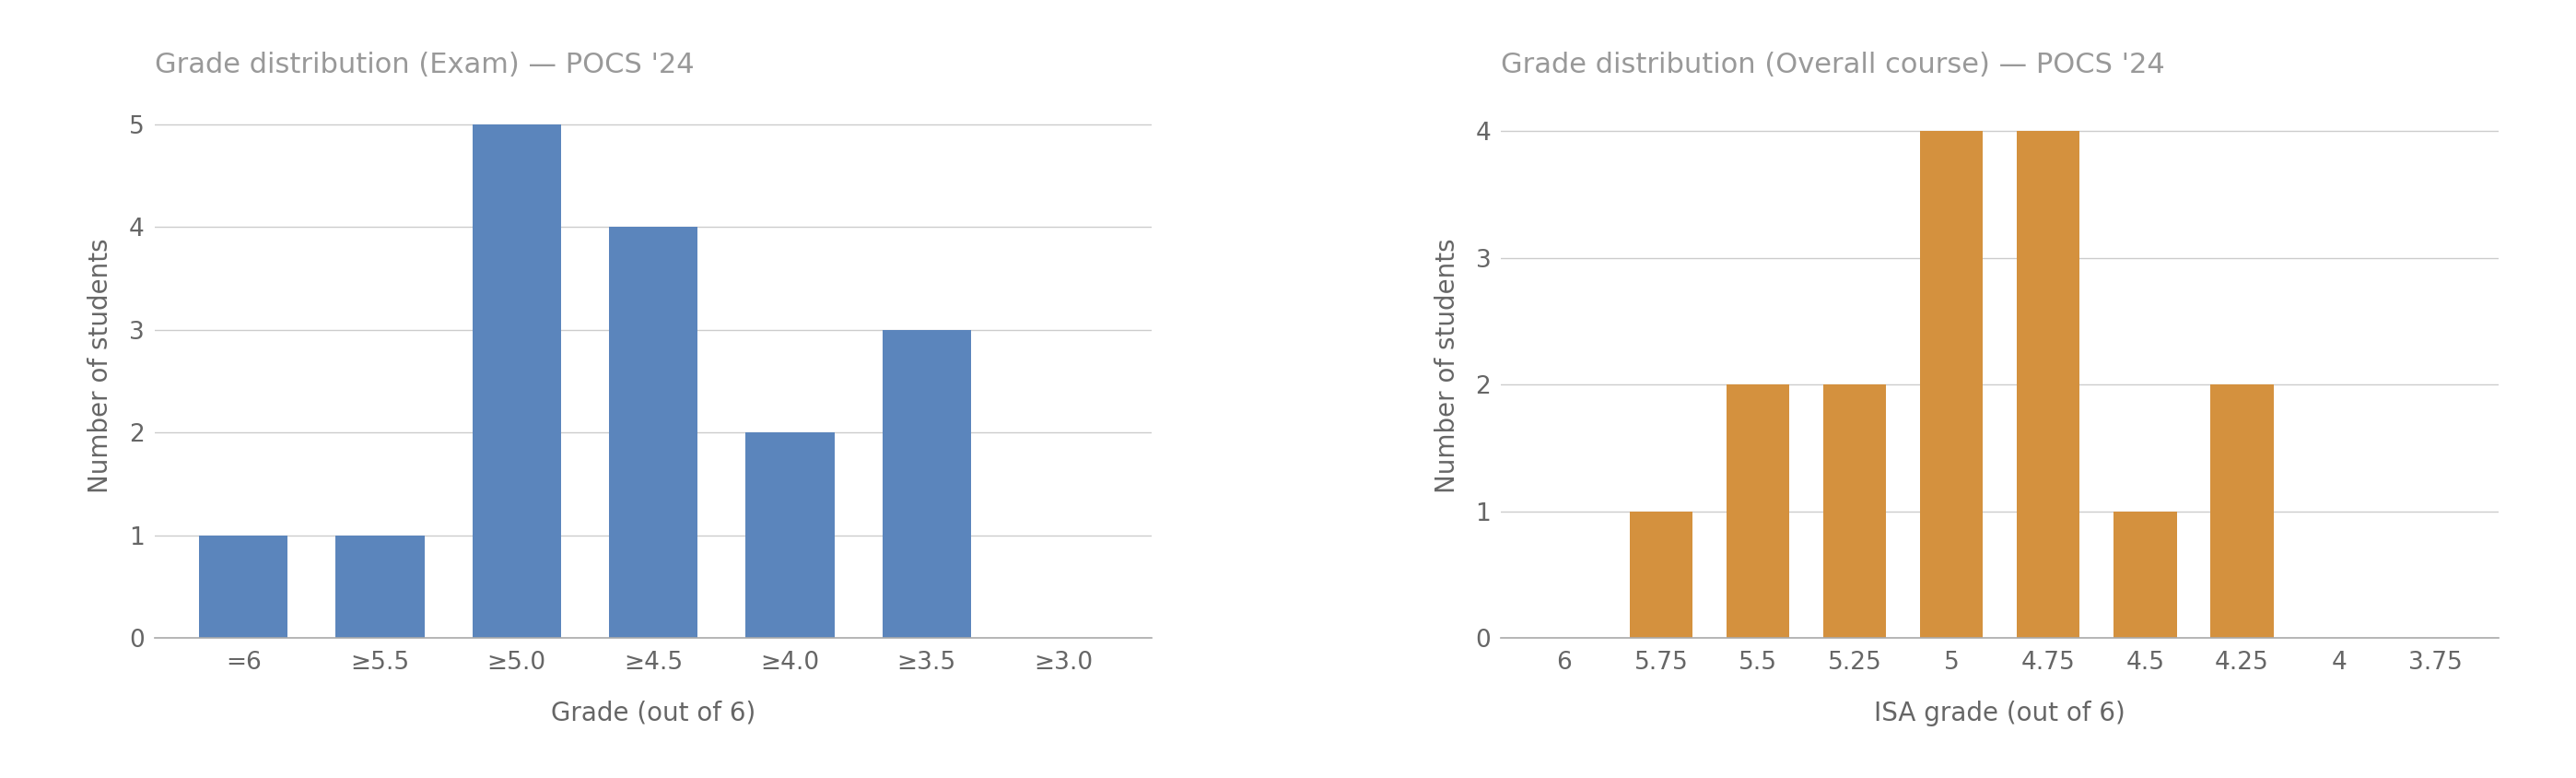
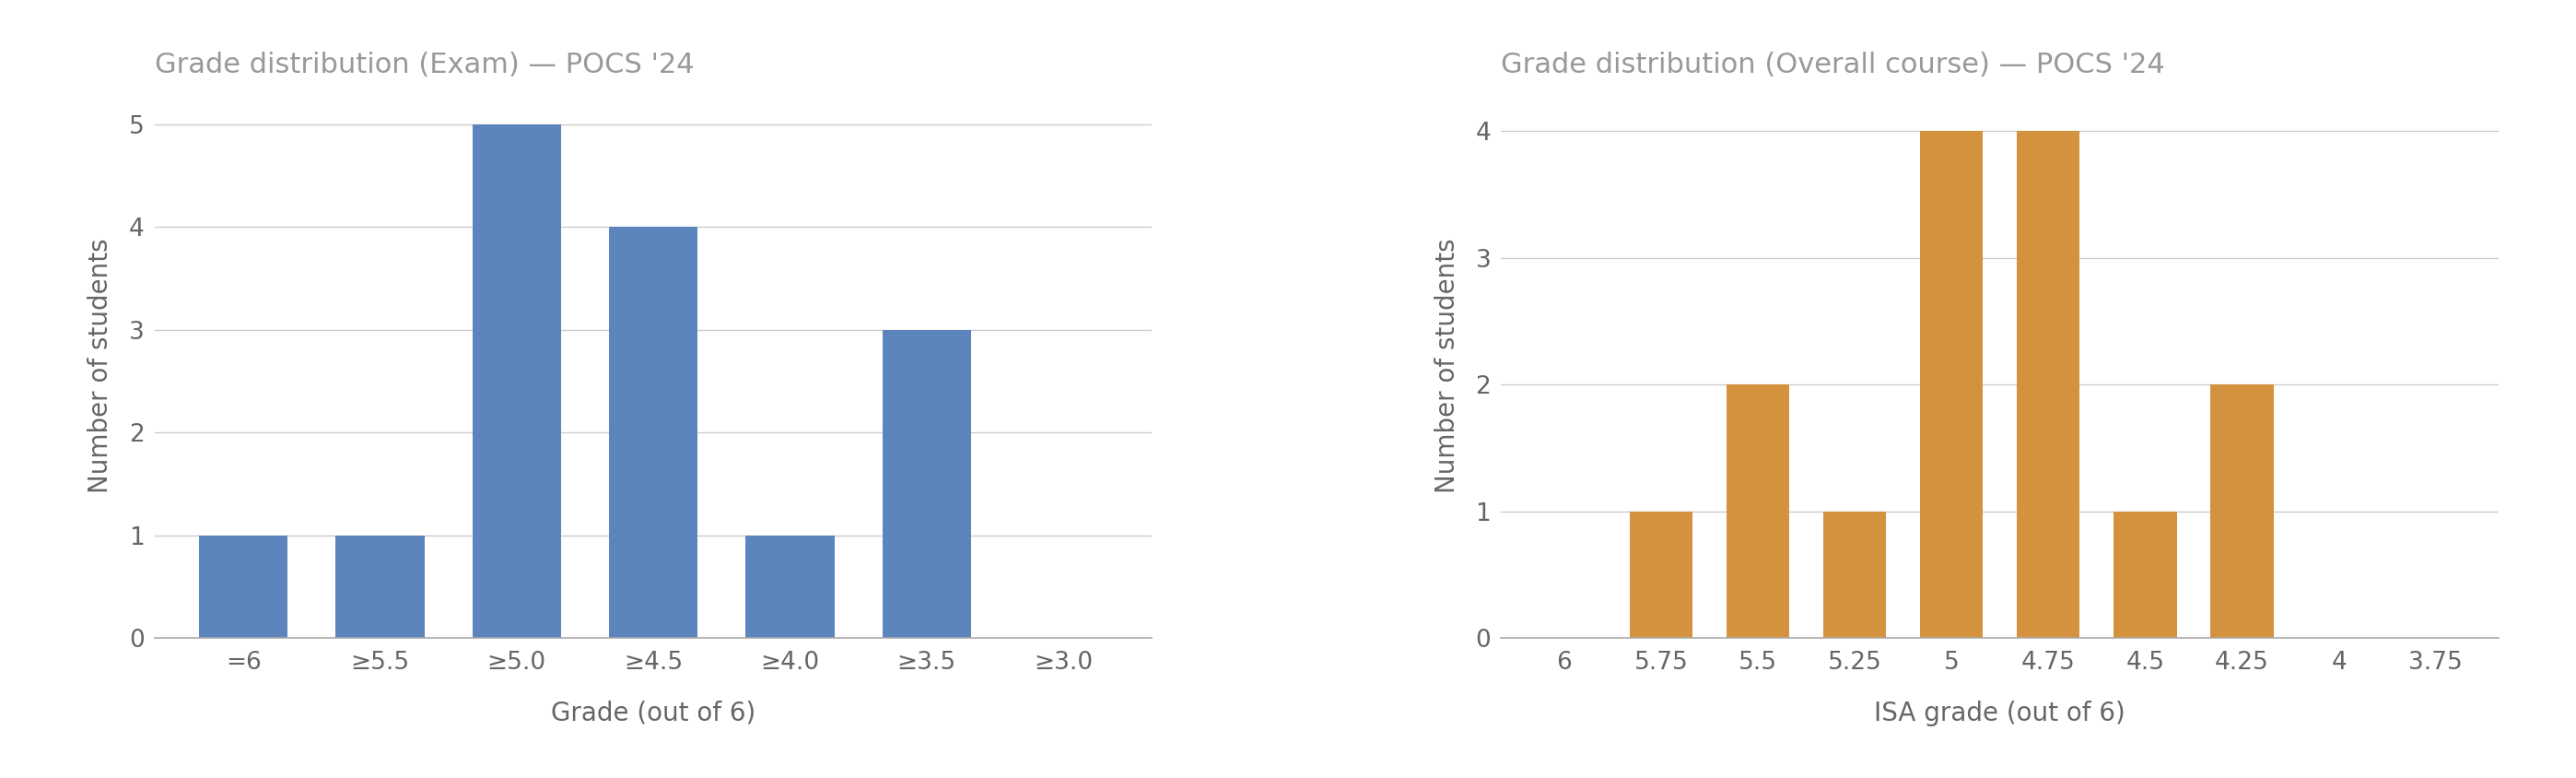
Grade distribution (Exam) — POCS '24/≥4.0: 2 -> 1
Grade distribution (Overall course) — POCS '24/5.25: 2 -> 1
